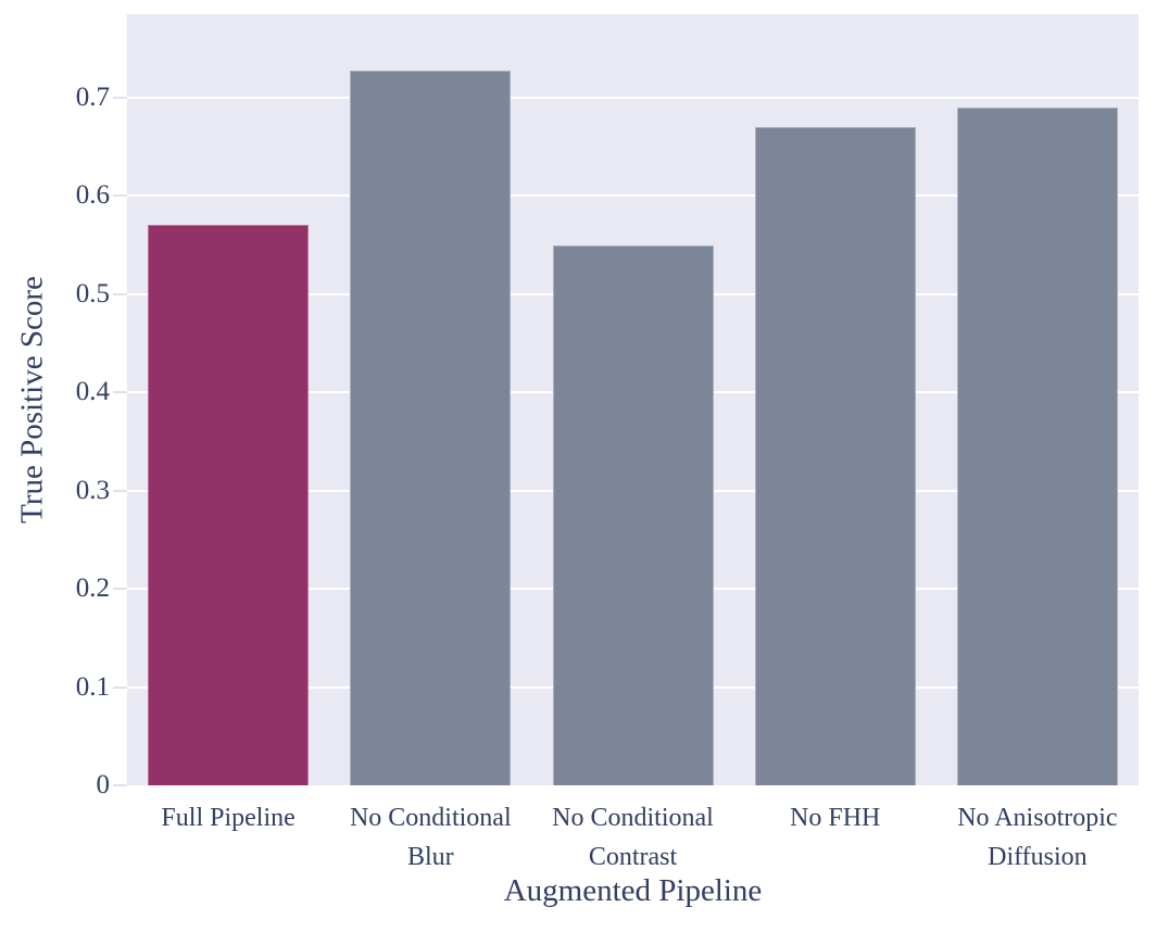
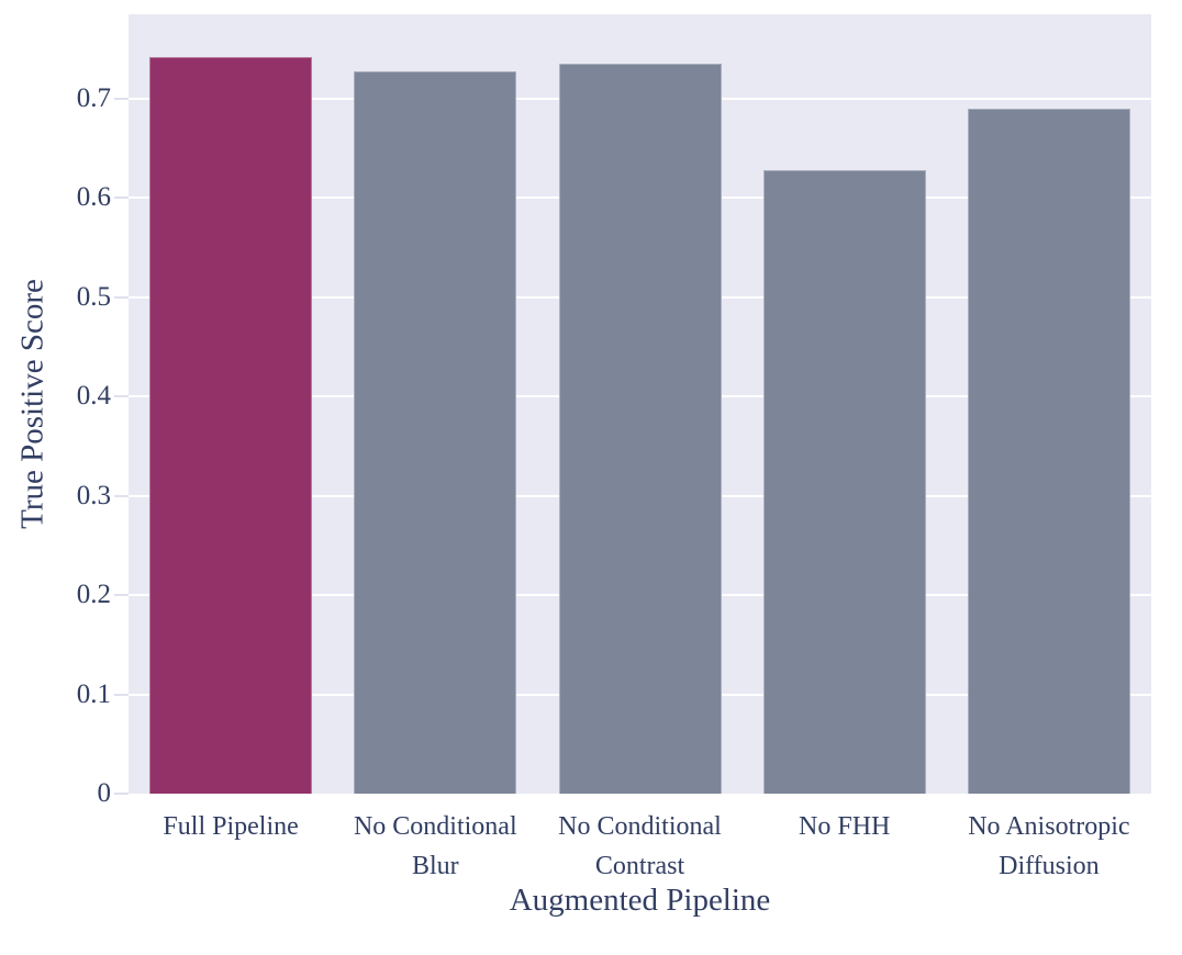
Full Pipeline: 0.57 -> 0.74
No Conditional Contrast: 0.55 -> 0.73
No FHH: 0.67 -> 0.63
